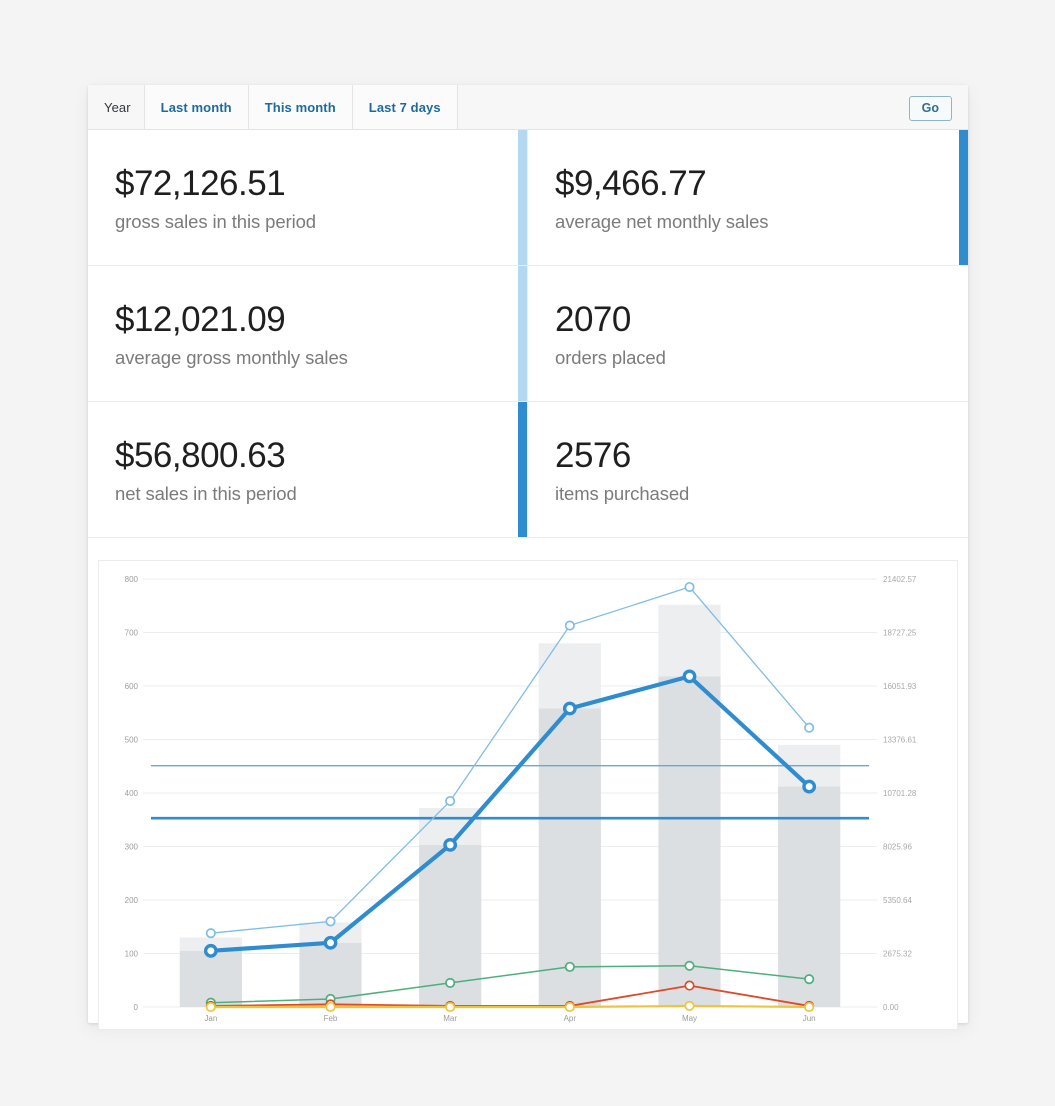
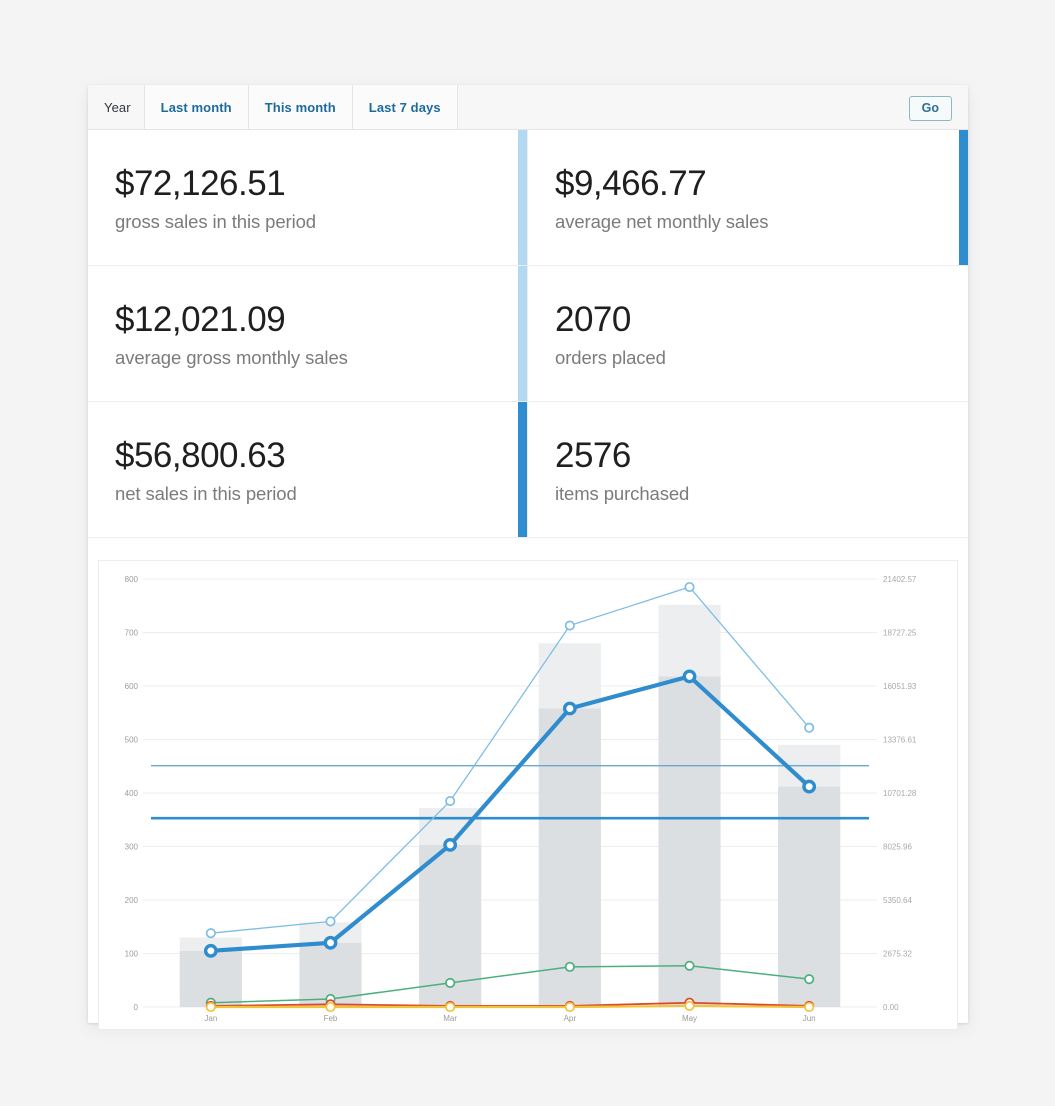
orders placed/May: 40 -> 10
